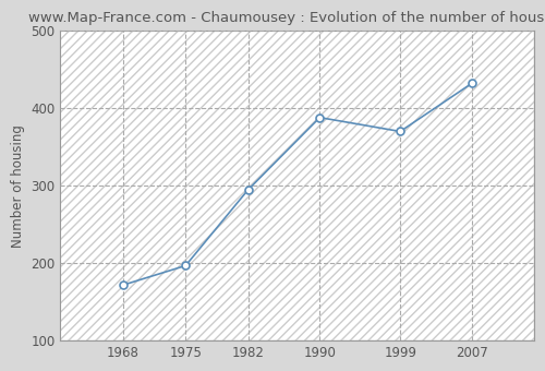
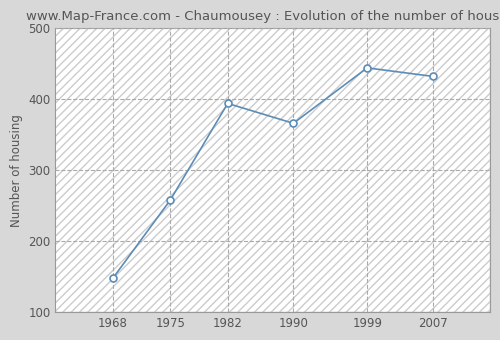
1968: 172 -> 148
1975: 197 -> 258
1982: 295 -> 394
1990: 388 -> 366
1999: 370 -> 444
